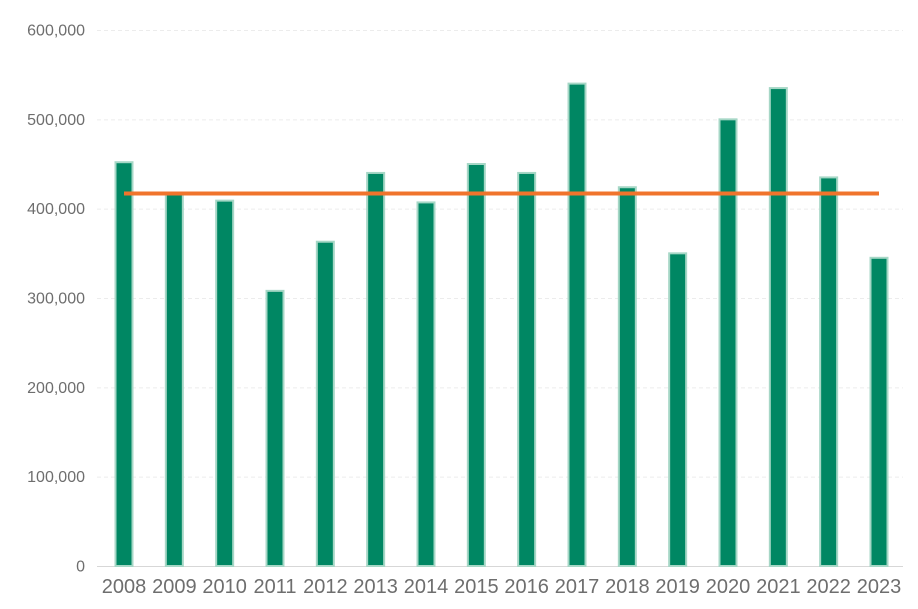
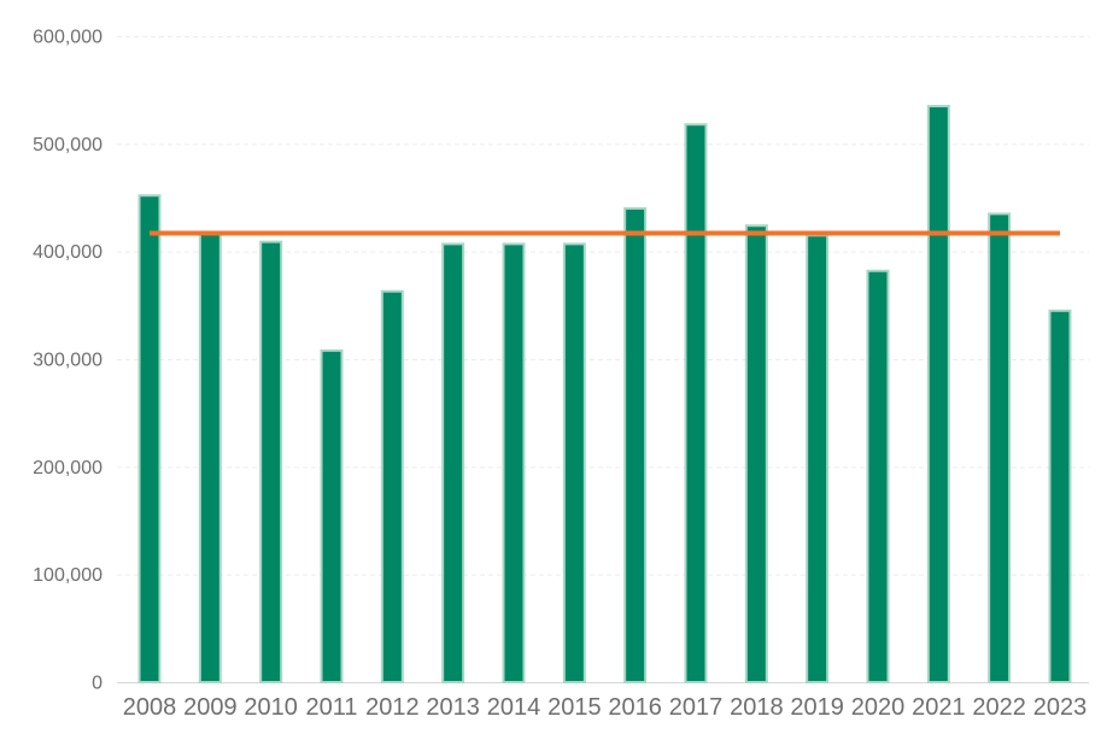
2013: 440000 -> 410000
2015: 450000 -> 410000
2017: 540000 -> 520000
2019: 350000 -> 420000
2020: 500000 -> 380000
